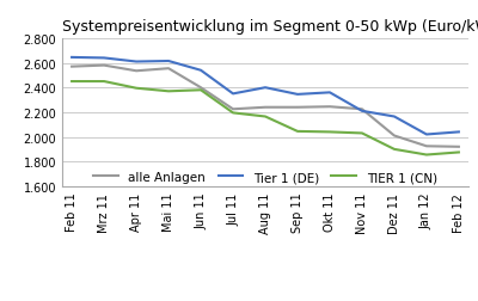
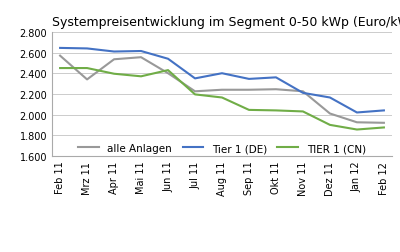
alle Anlagen/Mrz 11: 2.58 -> 2.34
TIER 1 (CN)/Jun 11: 2.38 -> 2.43
